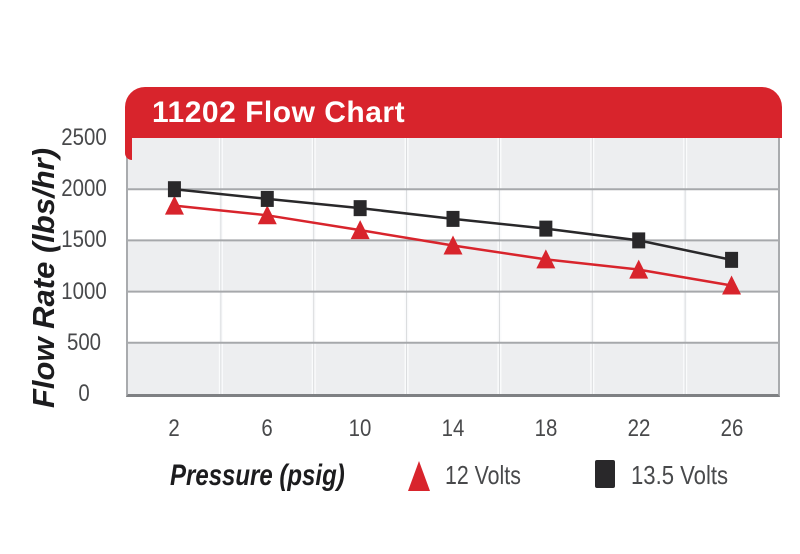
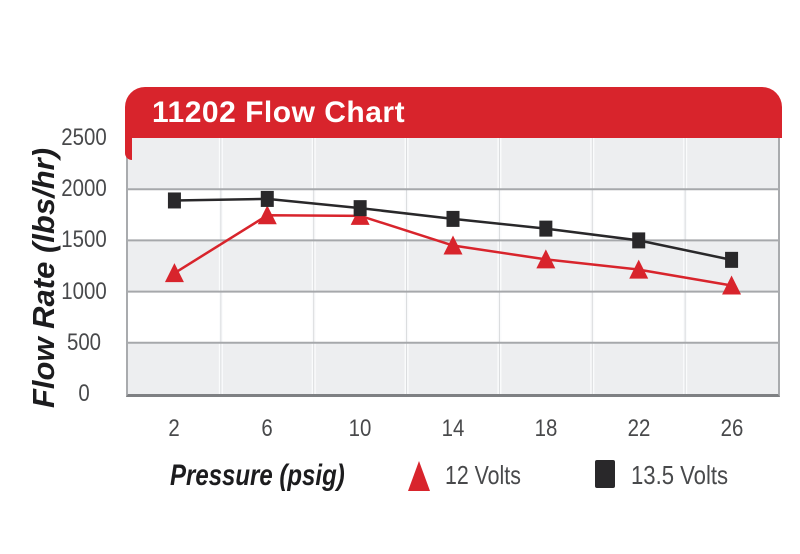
12 Volts/2: 1840 -> 1180
13.5 Volts/2: 2000 -> 1890
12 Volts/10: 1600 -> 1740
